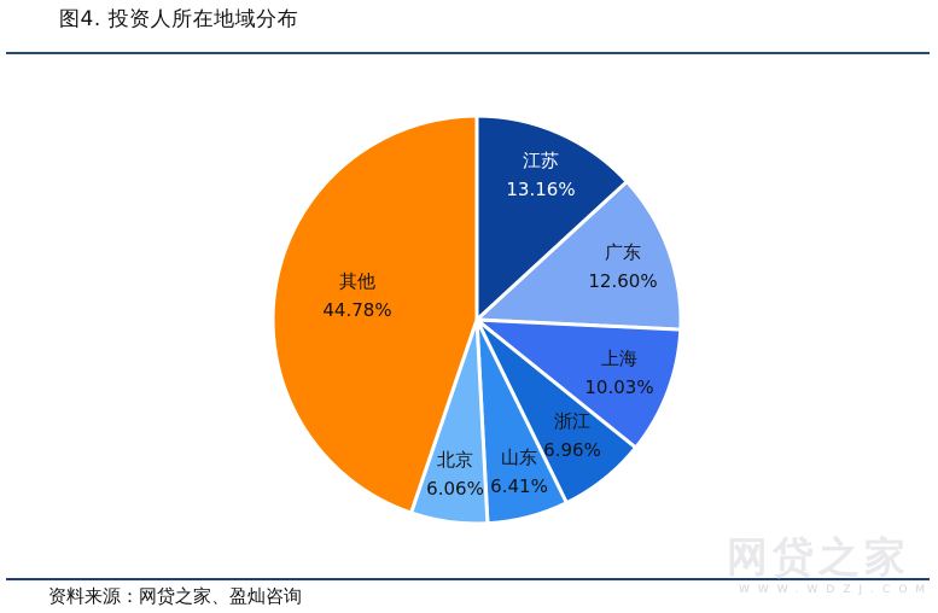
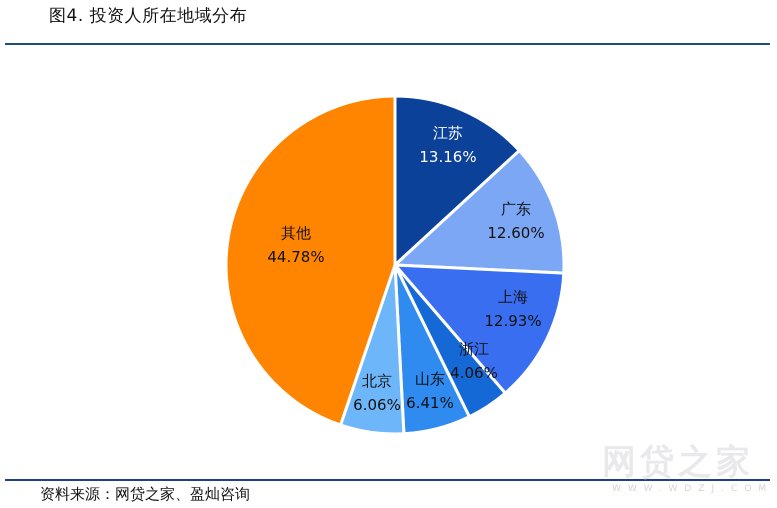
上海: 10.03% -> 12.93%
浙江: 6.96% -> 4.06%
